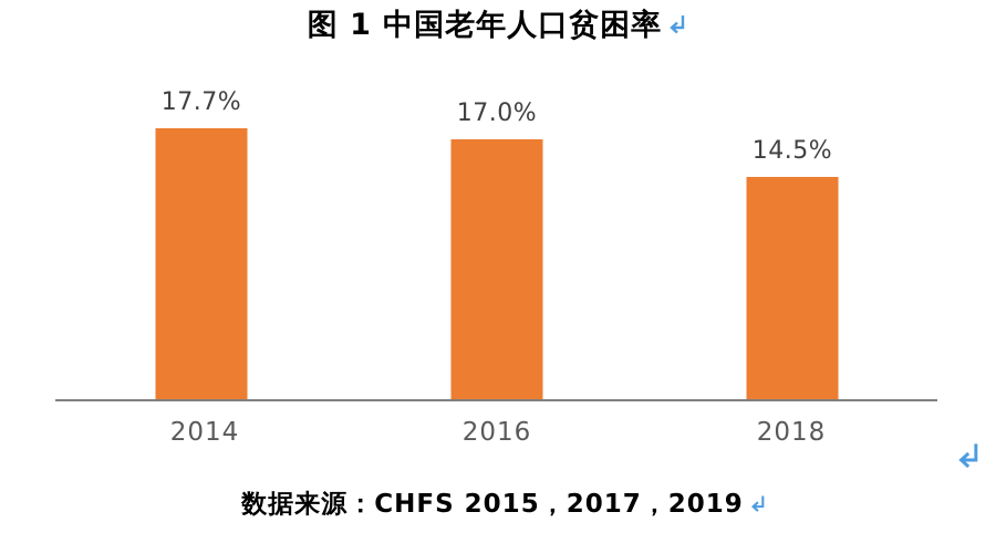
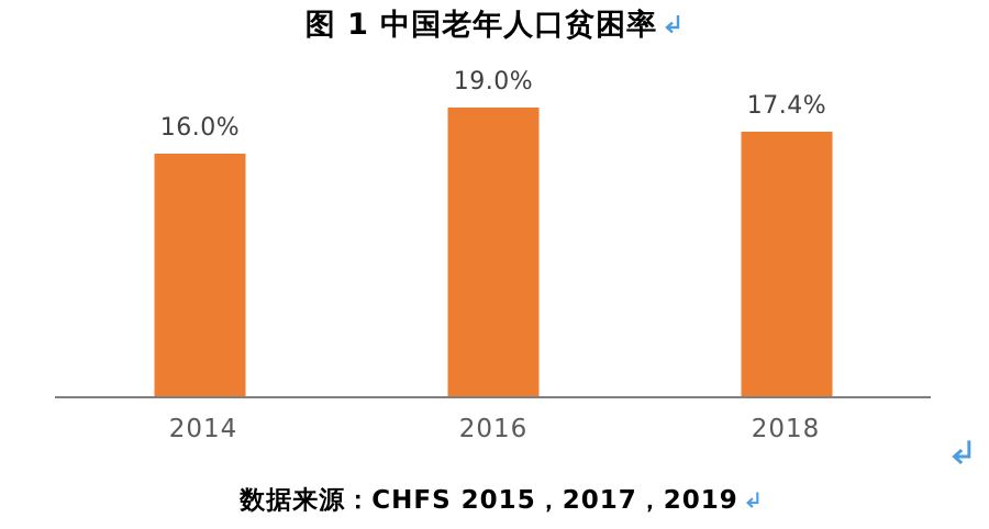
2014: 17.7% -> 16.0%
2016: 17.0% -> 19.0%
2018: 14.5% -> 17.4%
